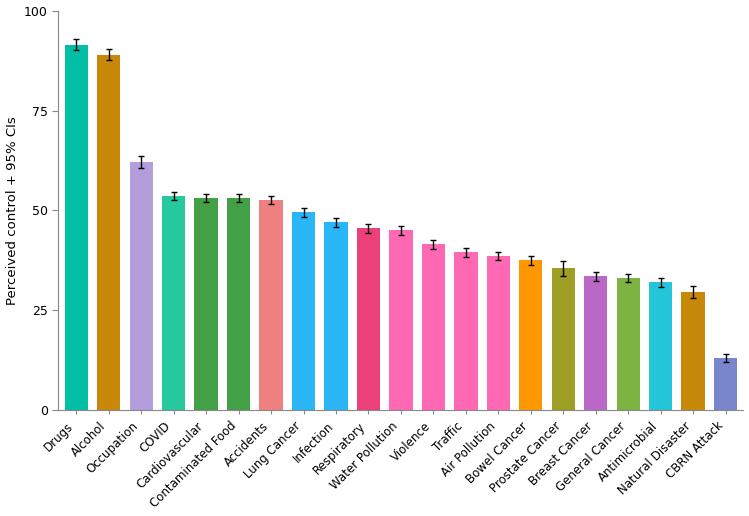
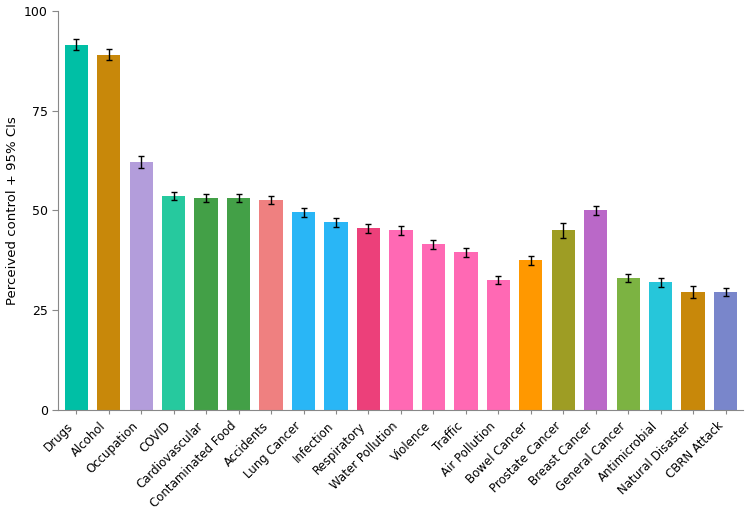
Air Pollution: 38.5 -> 32.5
Prostate Cancer: 35.5 -> 45.0
Breast Cancer: 33.5 -> 50.0
CBRN Attack: 13.0 -> 29.5
